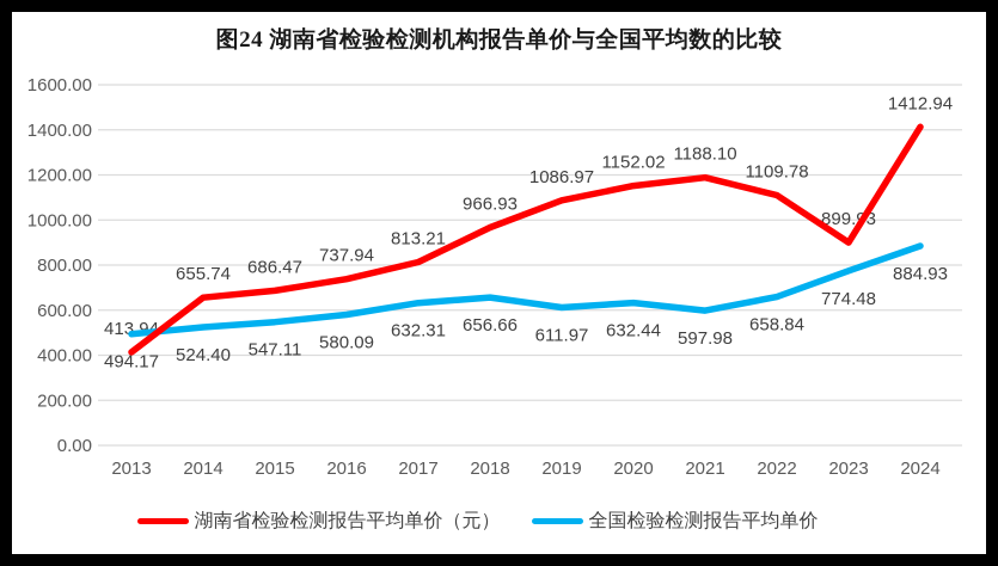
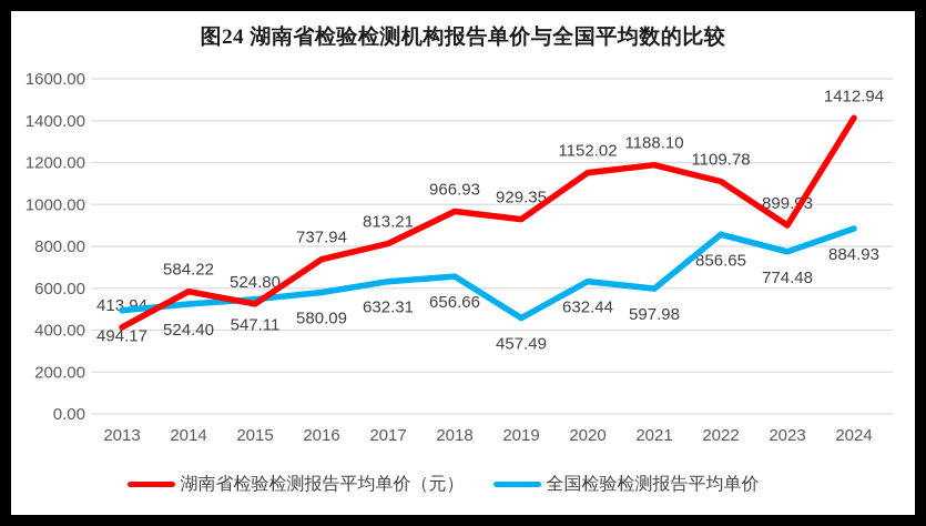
湖南省检验检测报告平均单价（元）/2014: 655.74 -> 584.22
湖南省检验检测报告平均单价（元）/2015: 686.47 -> 524.80
湖南省检验检测报告平均单价（元）/2019: 1086.97 -> 929.35
全国检验检测报告平均单价/2019: 611.97 -> 457.49
全国检验检测报告平均单价/2022: 658.84 -> 856.65
